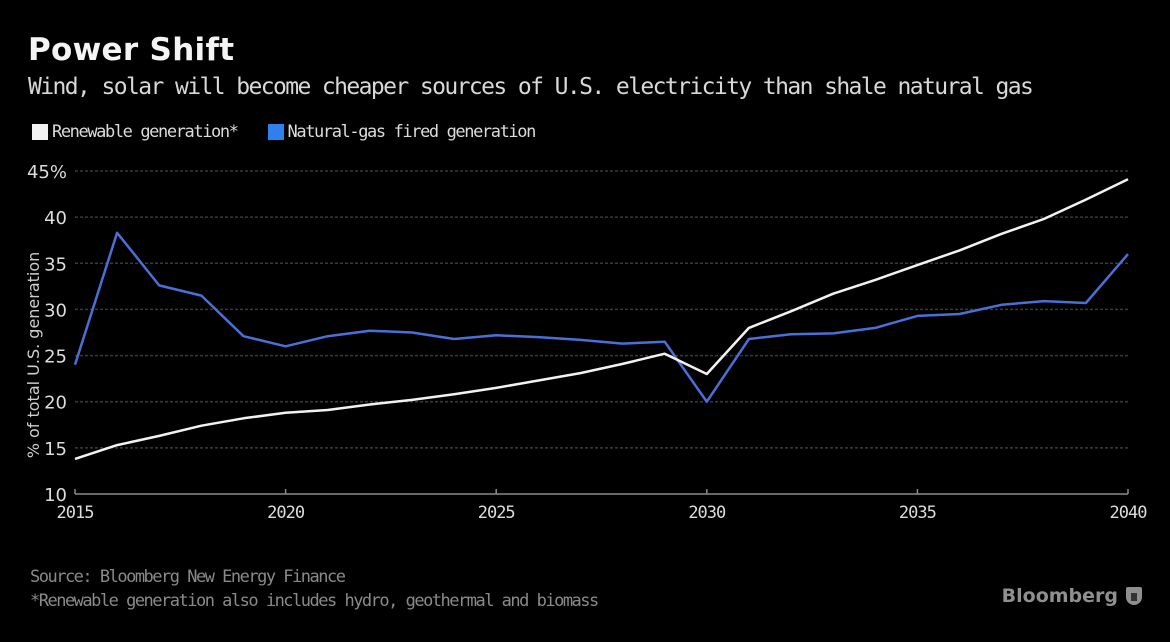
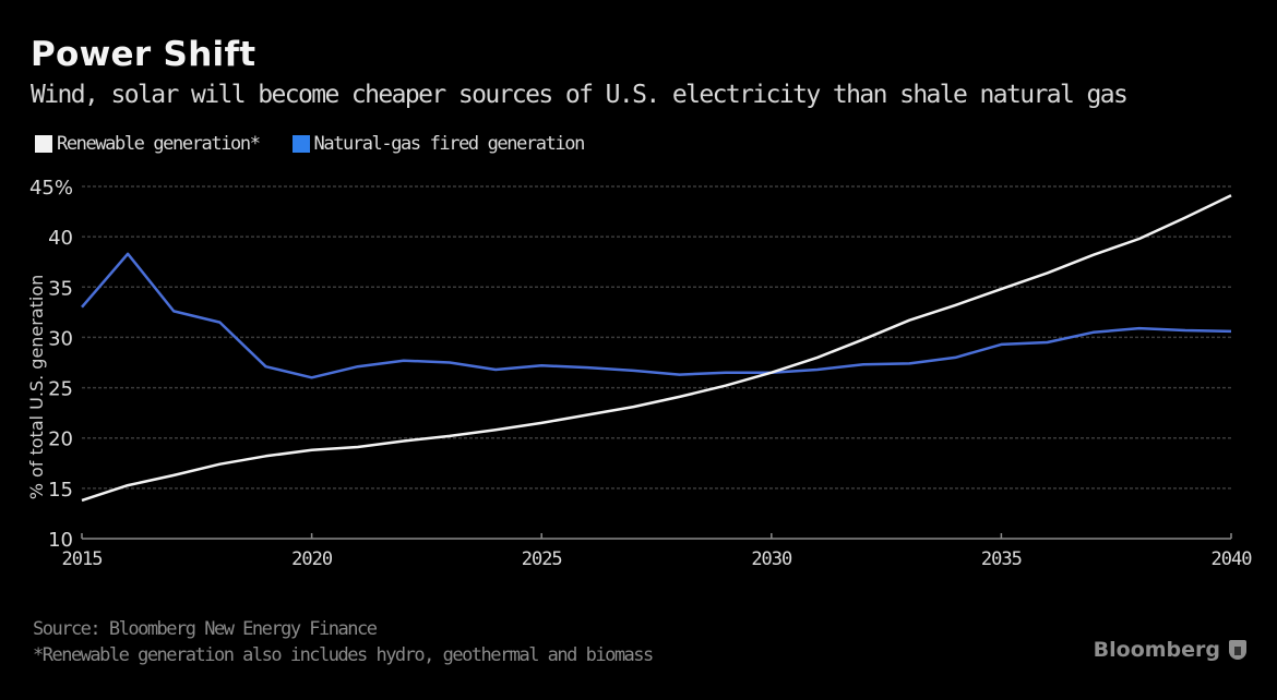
Natural-gas fired generation/2015: 24% -> 33%
Renewable generation*/2030: 23% -> 26%
Natural-gas fired generation/2030: 20% -> 26%
Natural-gas fired generation/2040: 36% -> 31%
